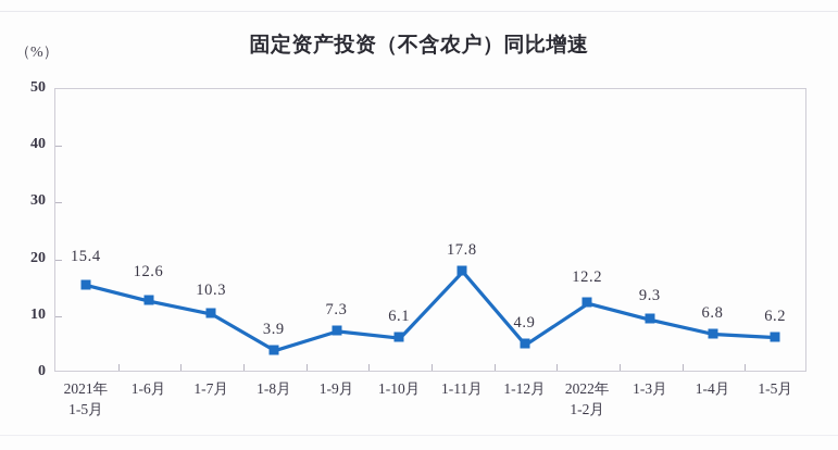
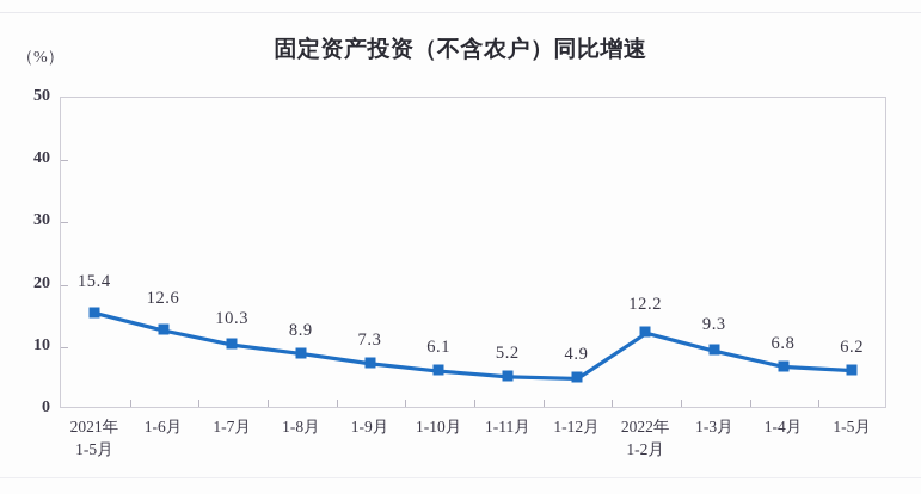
1-8月: 3.9 -> 8.9
1-11月: 17.8 -> 5.2
